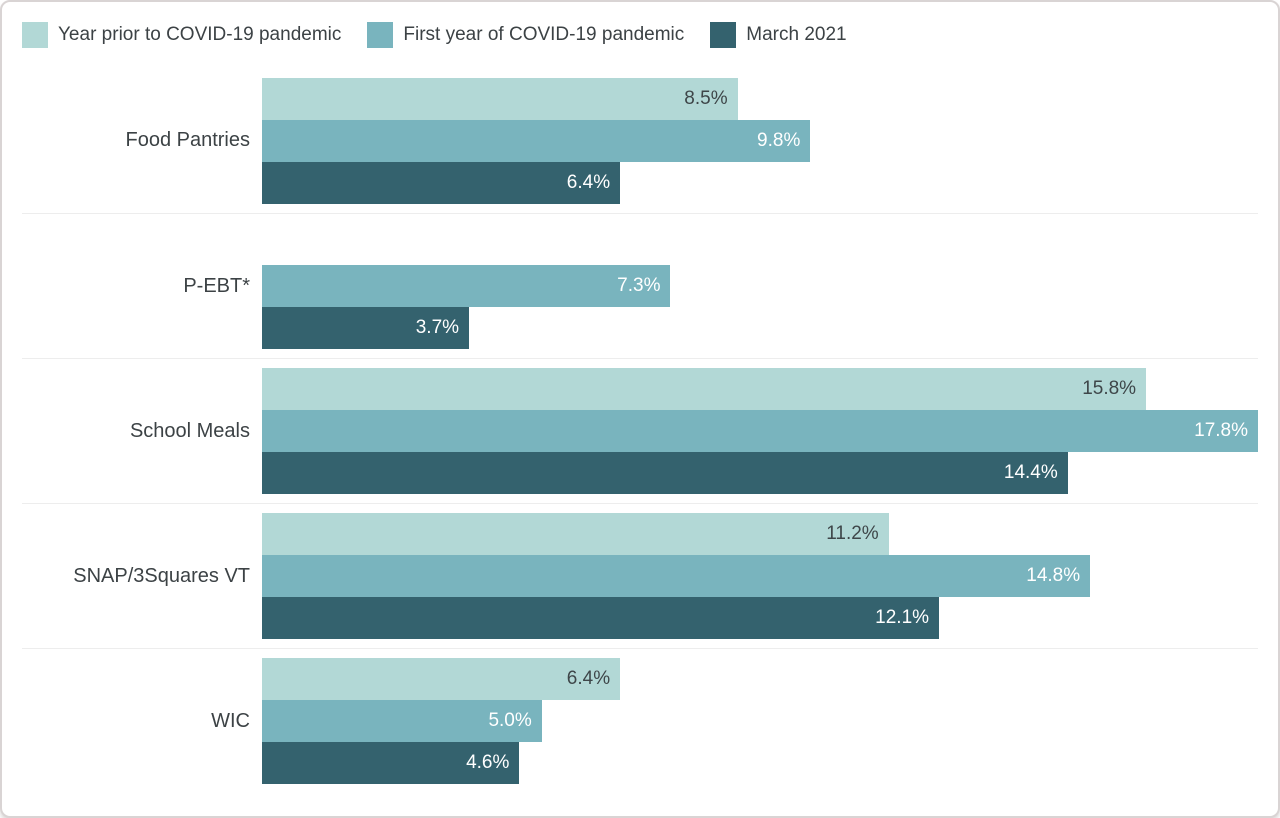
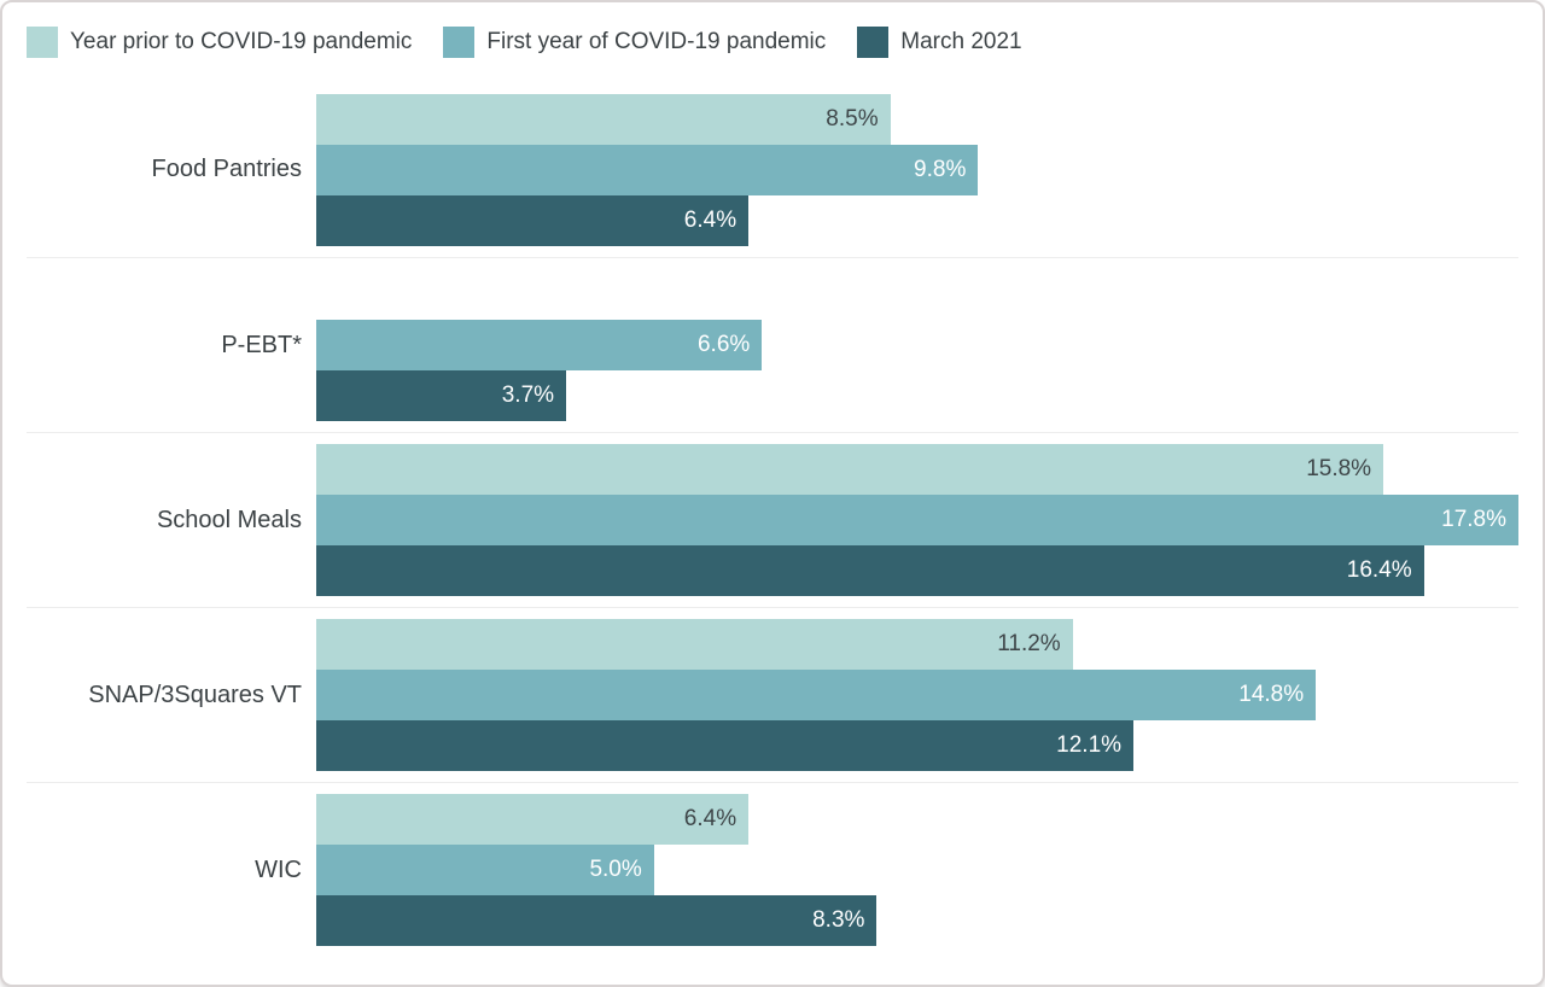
First year of COVID-19 pandemic/P-EBT*: 7.3% -> 6.6%
March 2021/School Meals: 14.4% -> 16.4%
March 2021/WIC: 4.6% -> 8.3%
